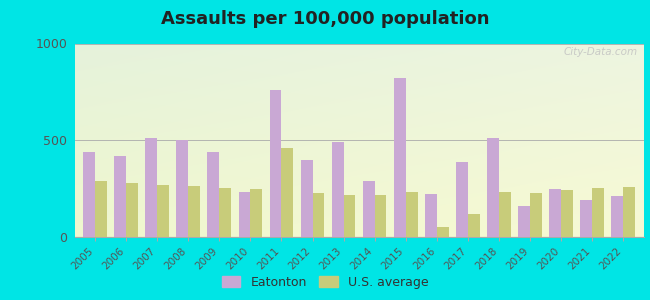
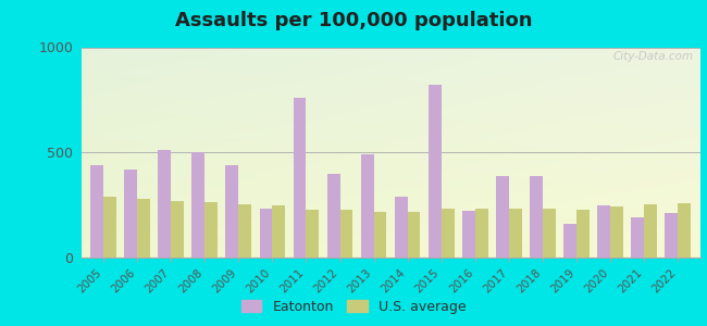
U.S. average/2011: 460 -> 220
U.S. average/2016: 50 -> 230
U.S. average/2017: 120 -> 230
Eatonton/2018: 510 -> 390
